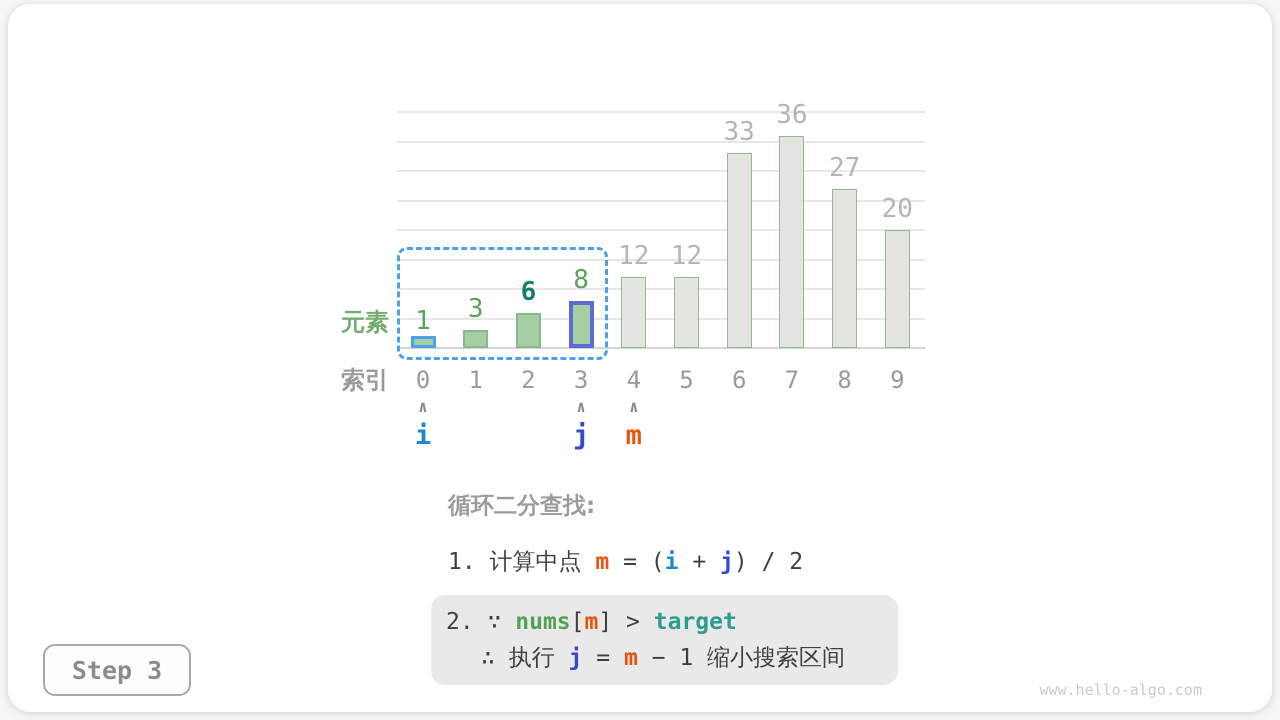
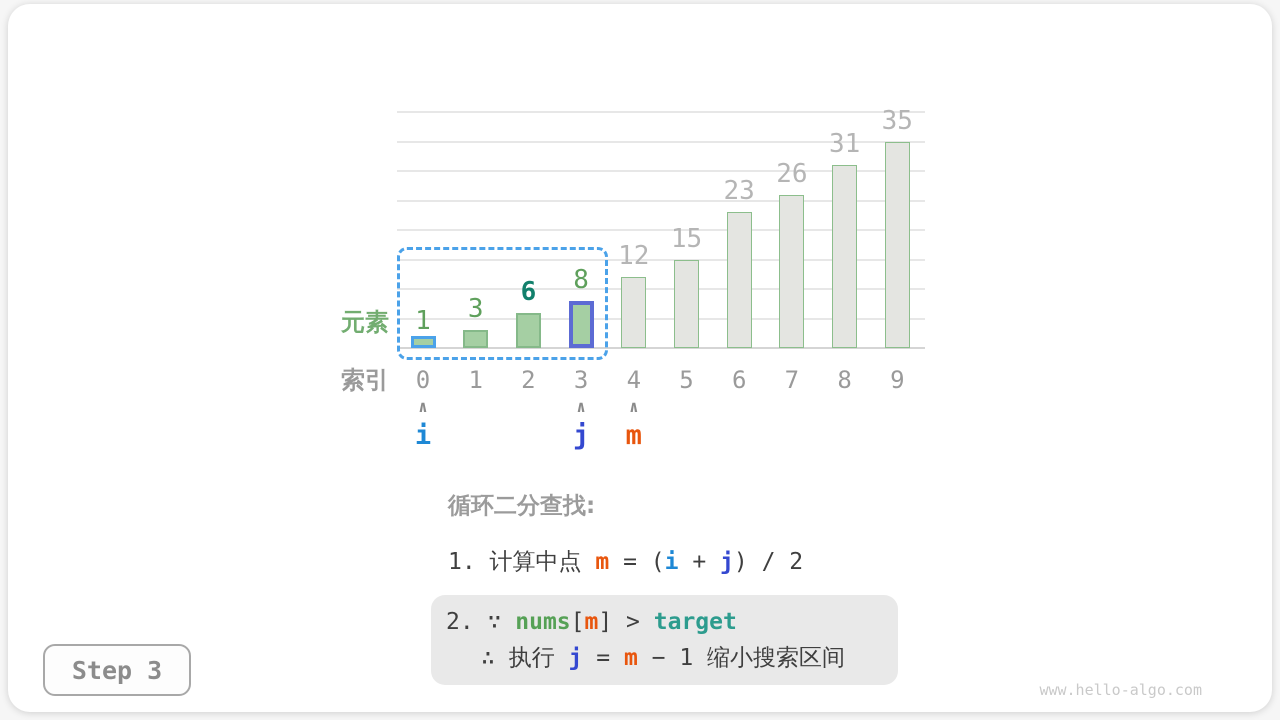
5: 12 -> 15
6: 33 -> 23
7: 36 -> 26
8: 27 -> 31
9: 20 -> 35
